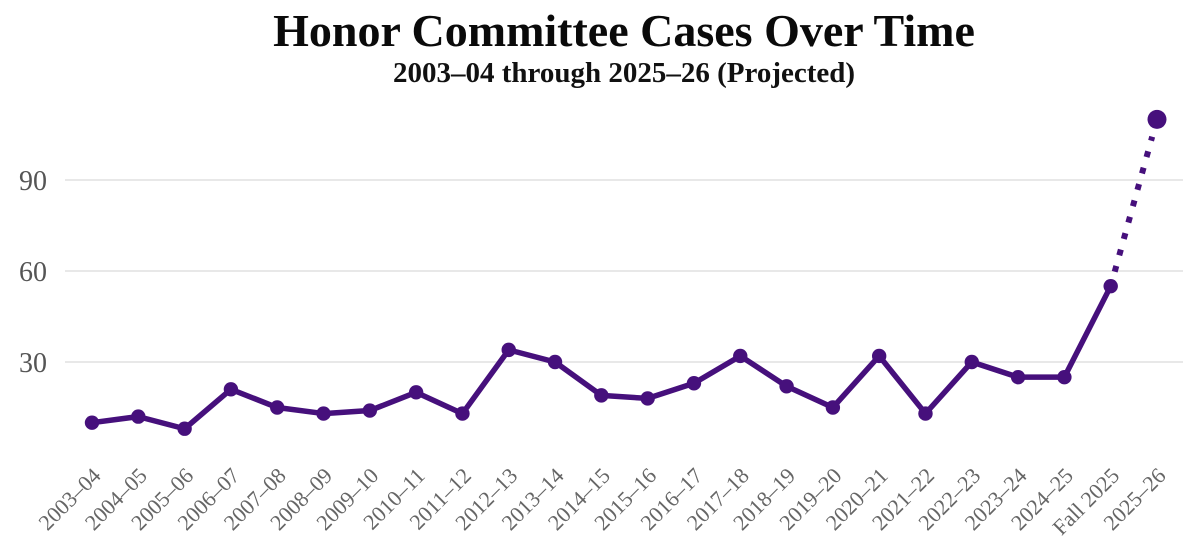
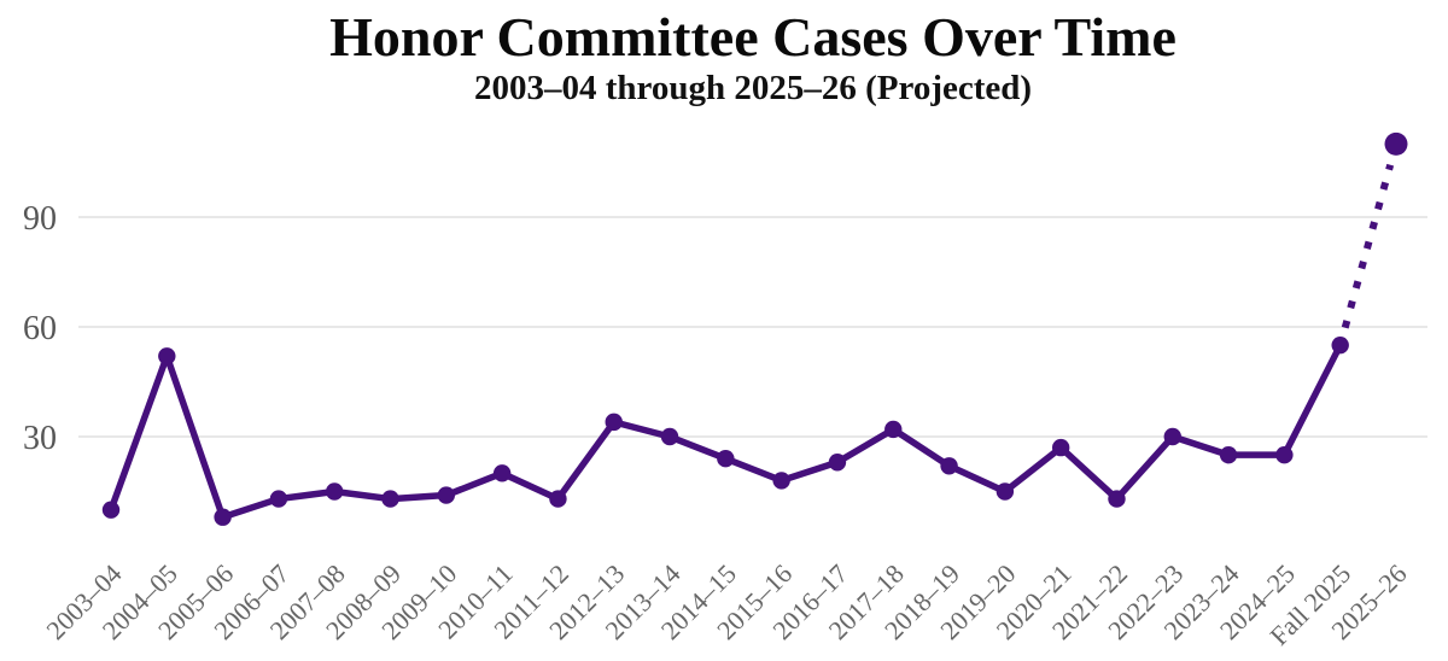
2004–05: 12 -> 52
2006–07: 21 -> 13
2014–15: 19 -> 24
2020–21: 32 -> 27
